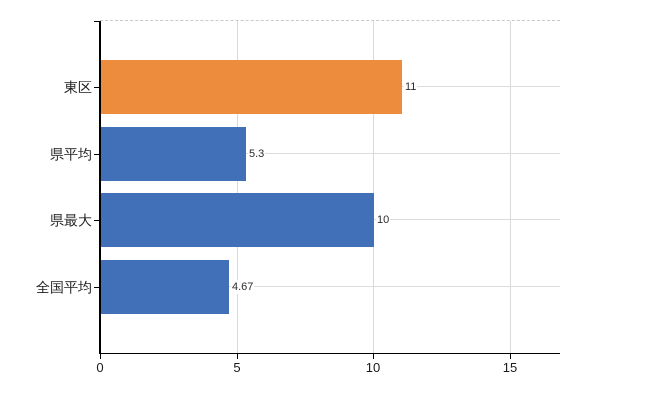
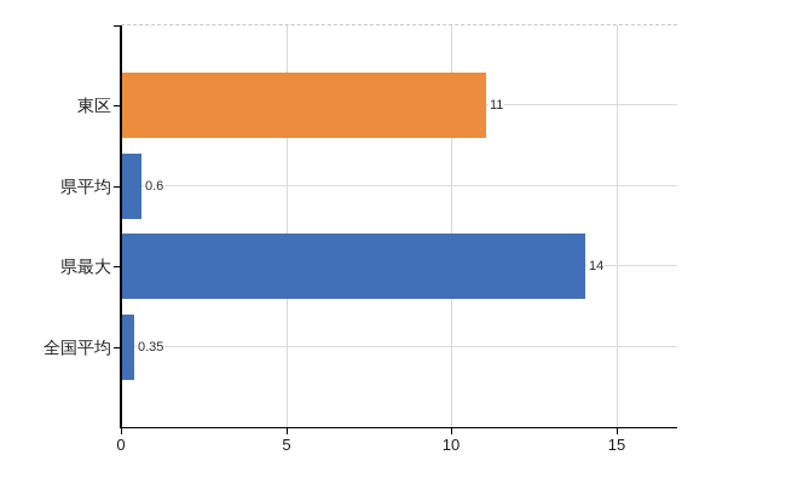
県平均: 5.3 -> 0.6
県最大: 10 -> 14
全国平均: 4.67 -> 0.35
